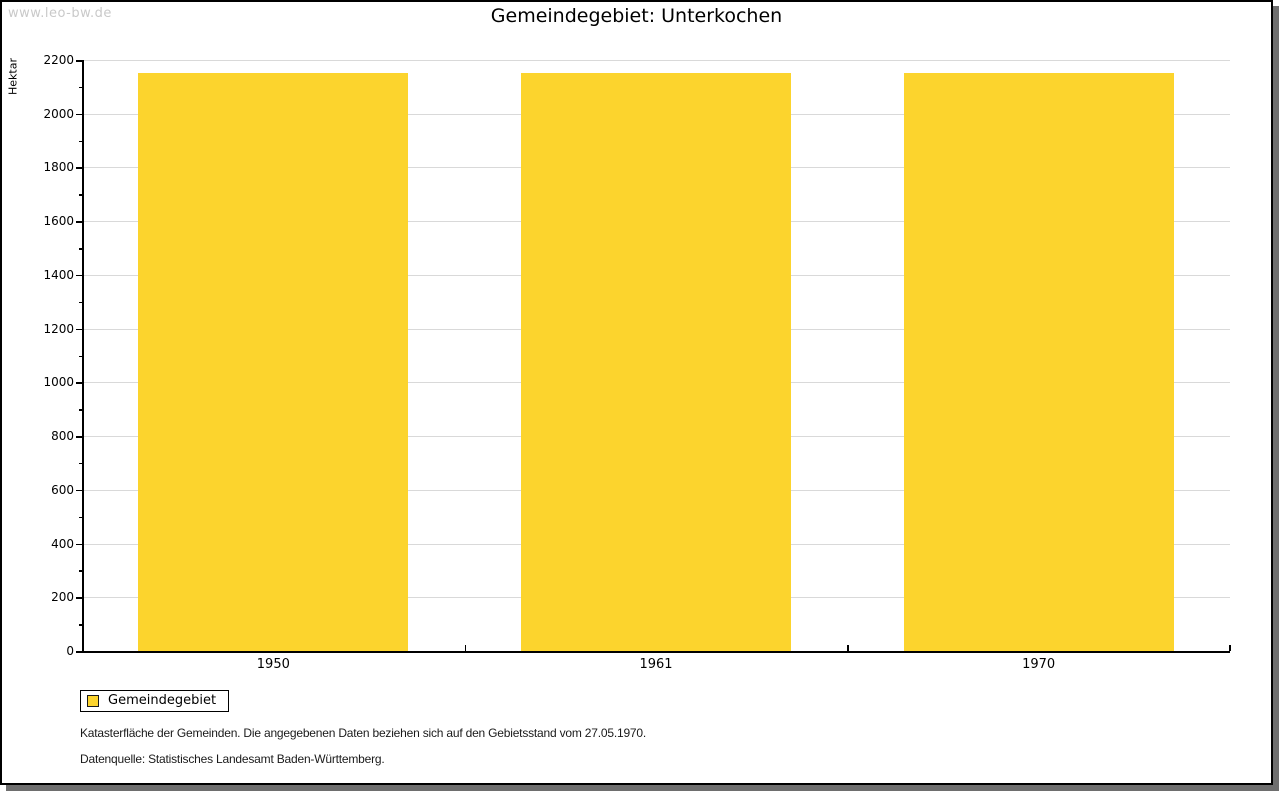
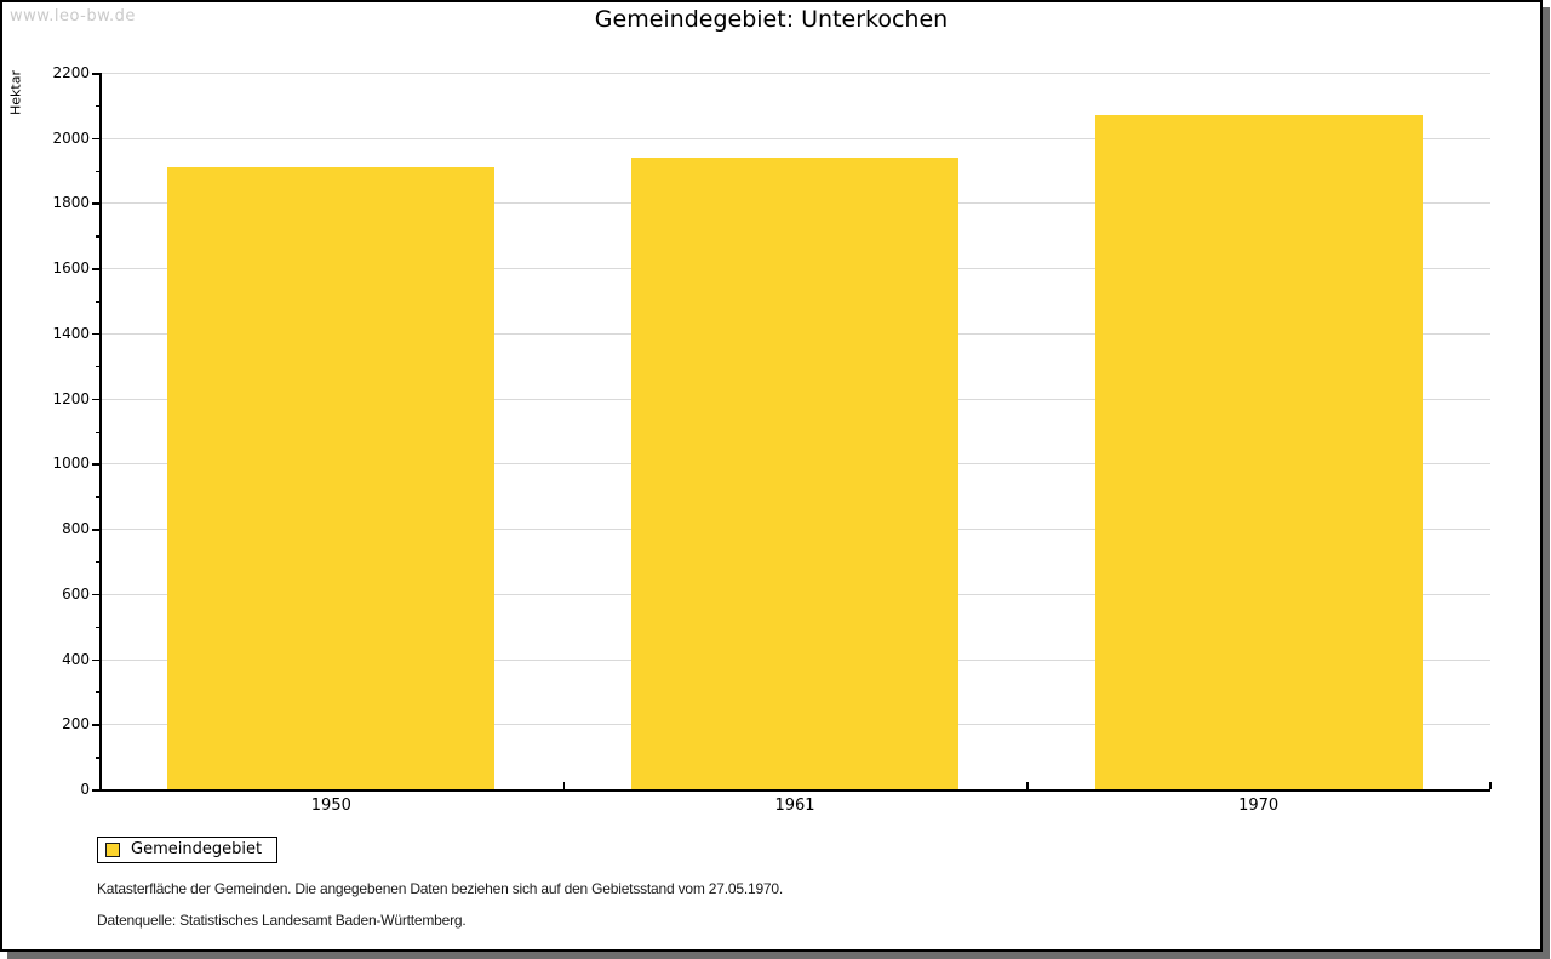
1950: 2150 -> 1910
1961: 2150 -> 1940
1970: 2150 -> 2070
